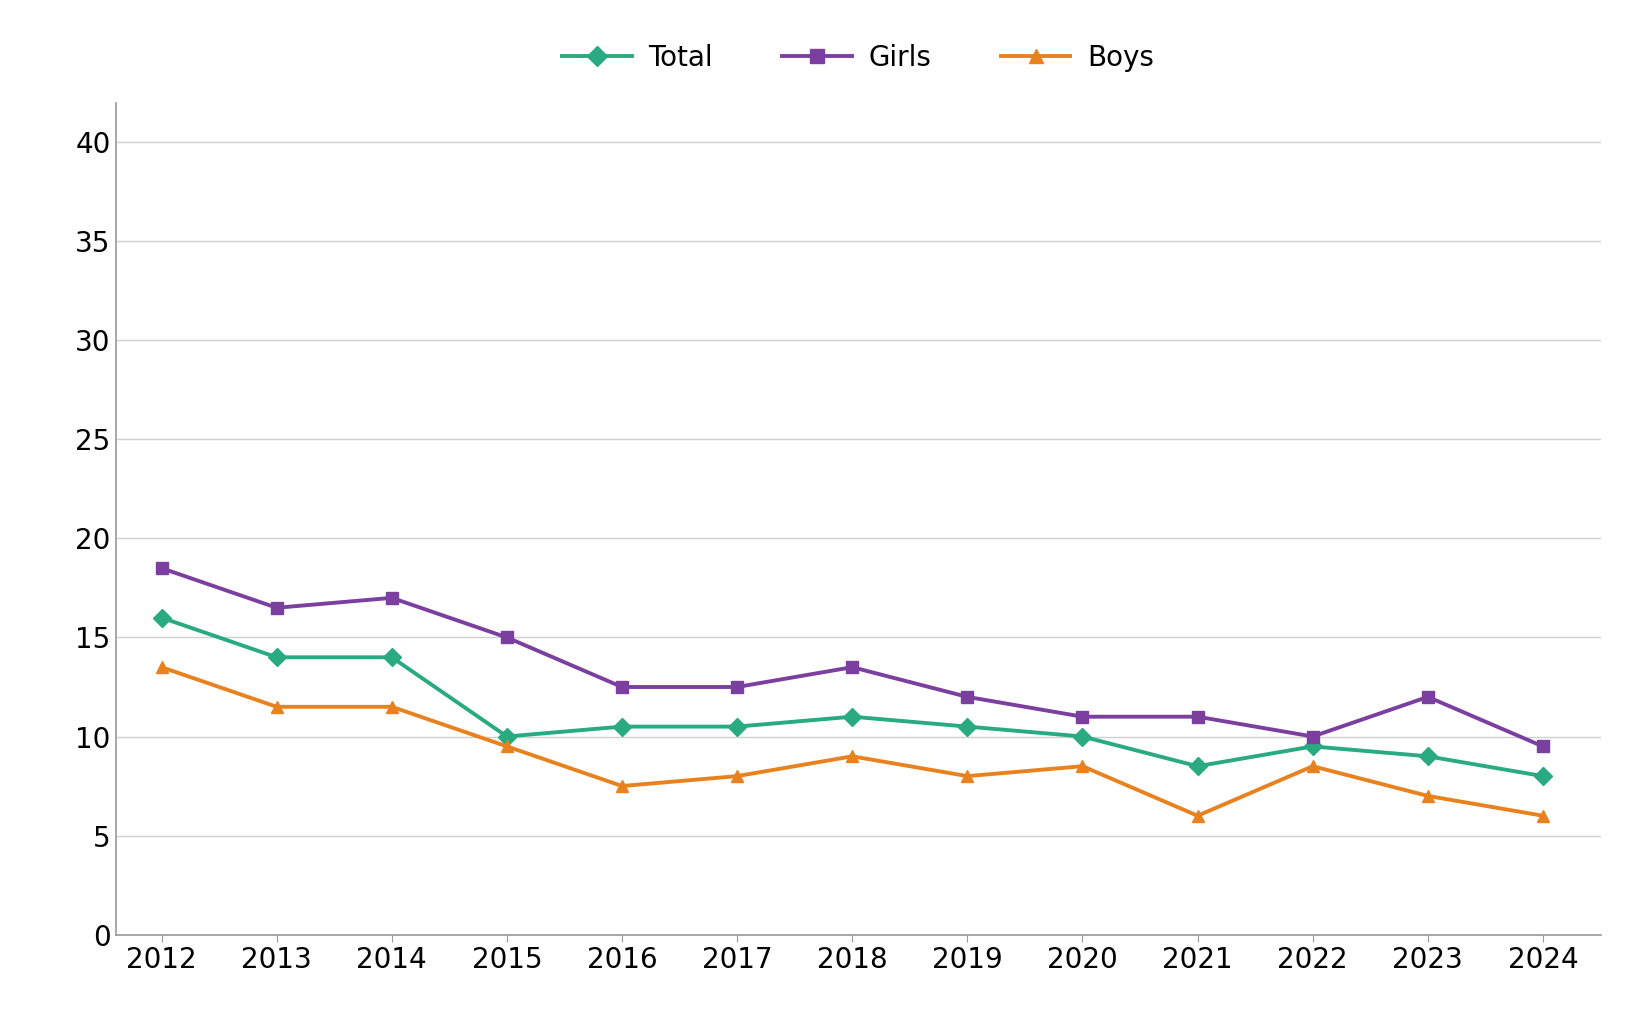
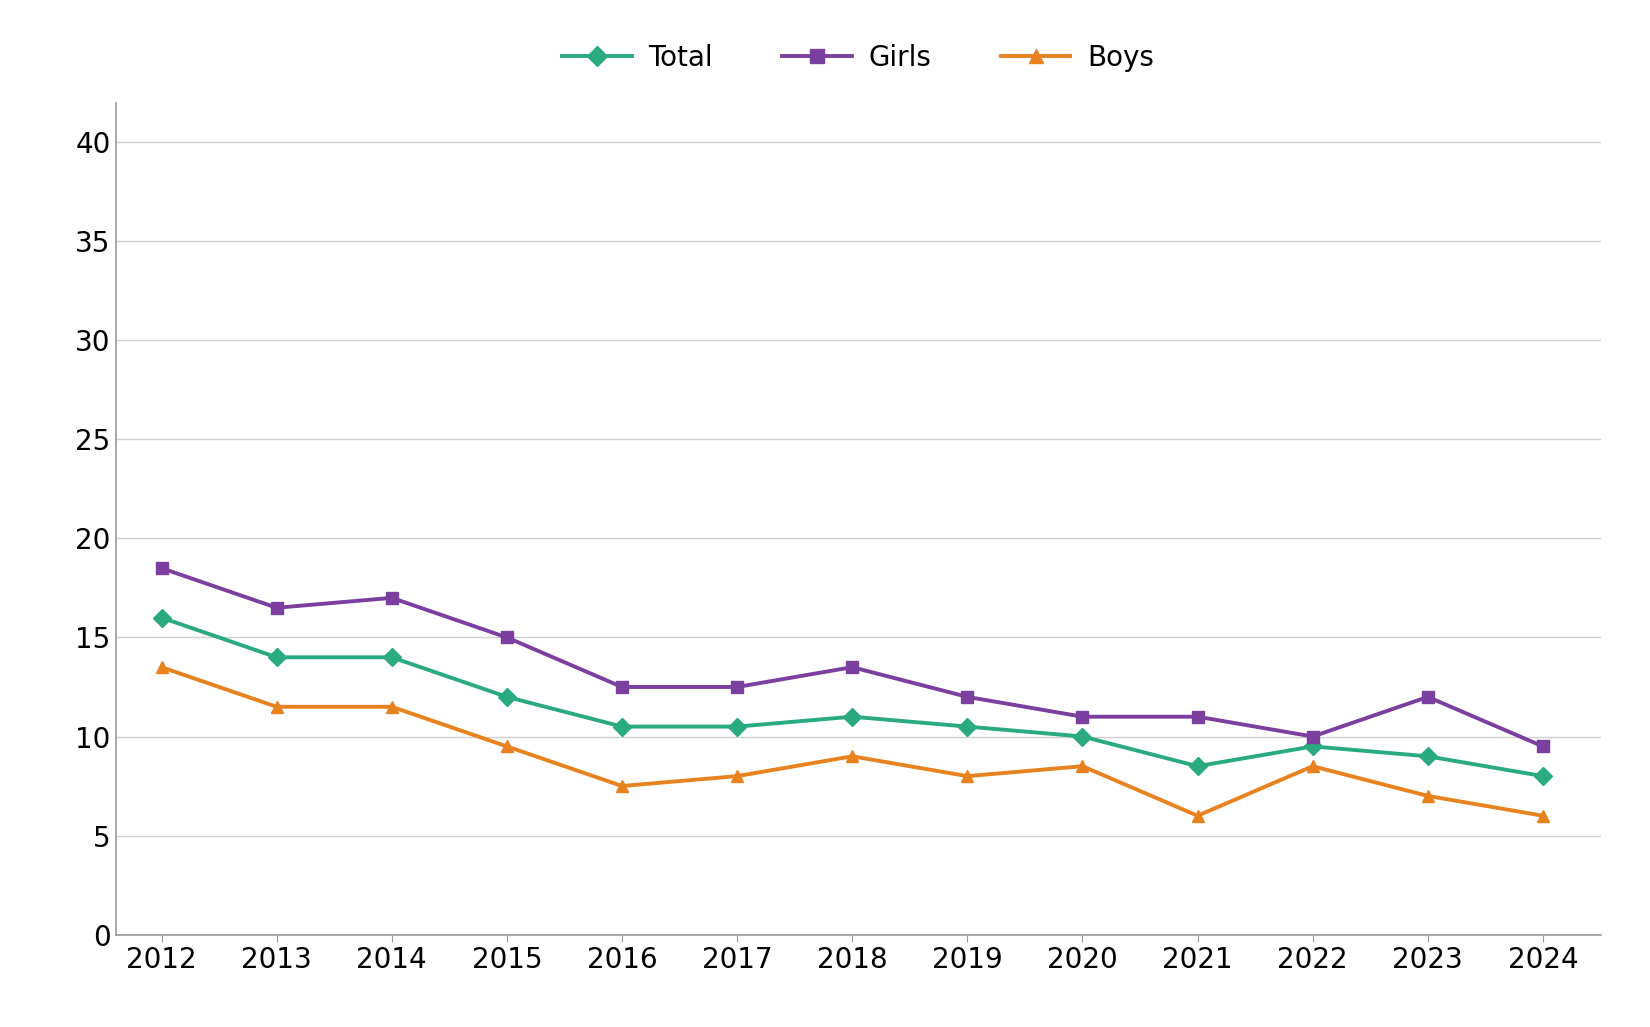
Total/2015: 10.0 -> 12.0
